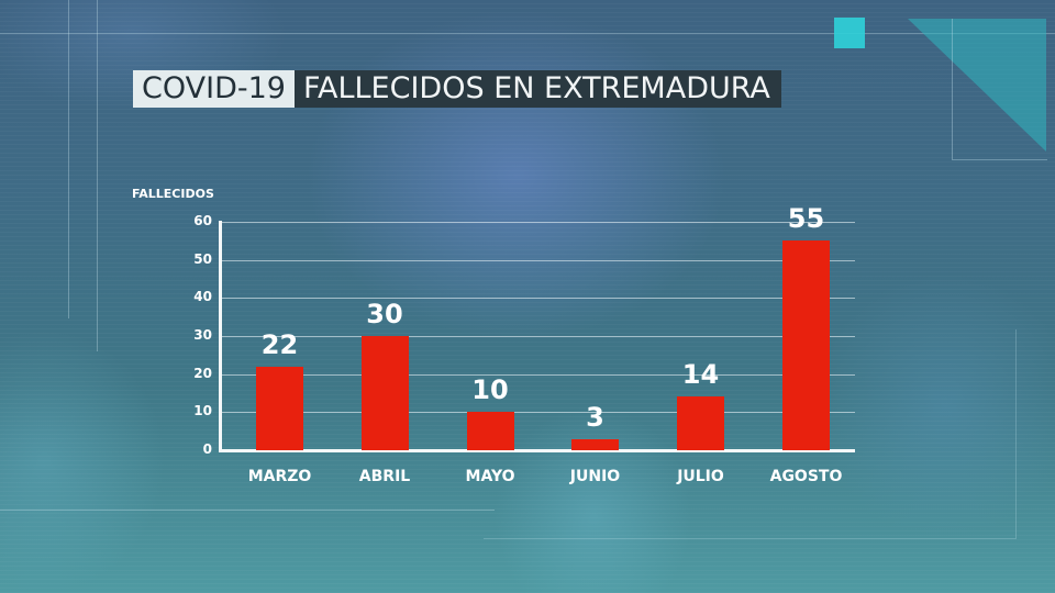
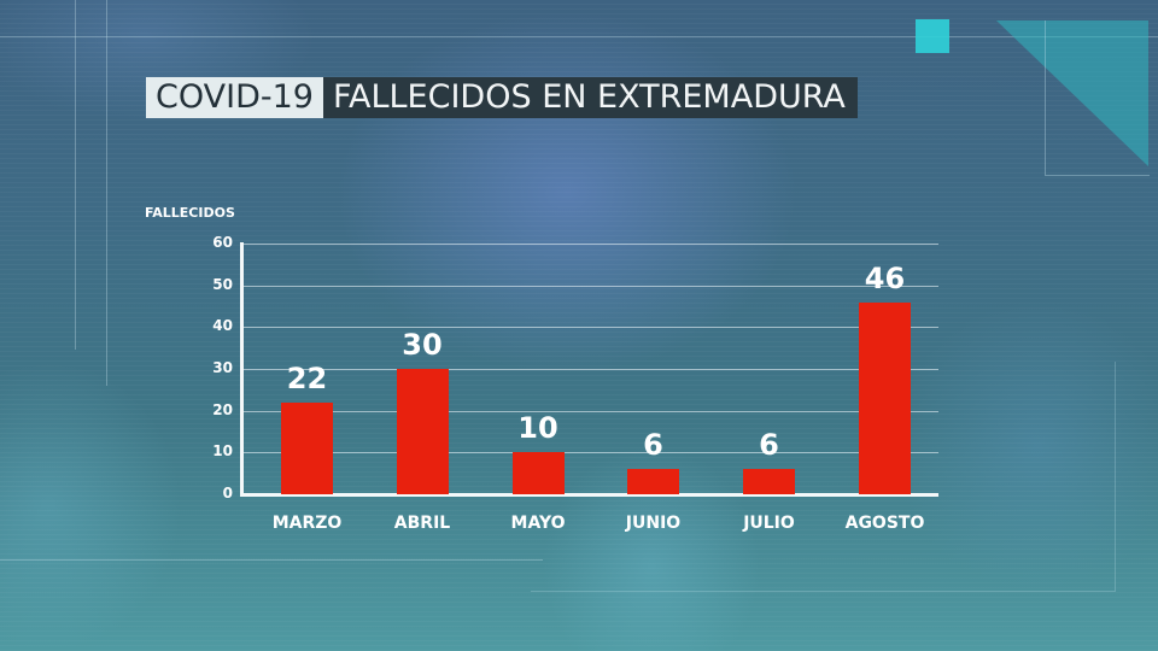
JUNIO: 3 -> 6
JULIO: 14 -> 6
AGOSTO: 55 -> 46
